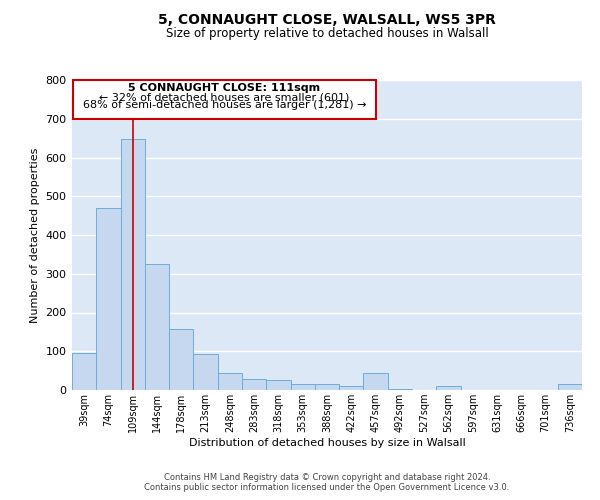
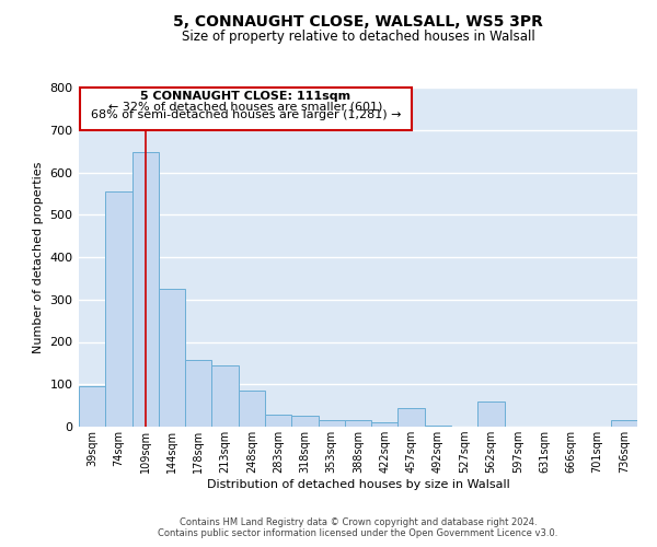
74sqm: 470 -> 555
213sqm: 93 -> 145
248sqm: 43 -> 85
562sqm: 10 -> 60
